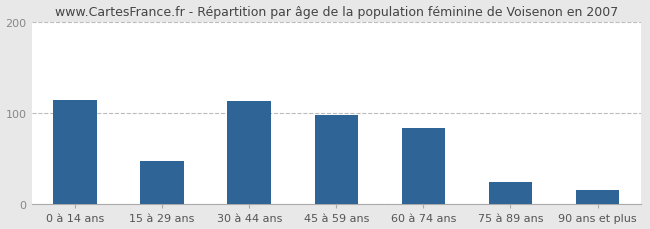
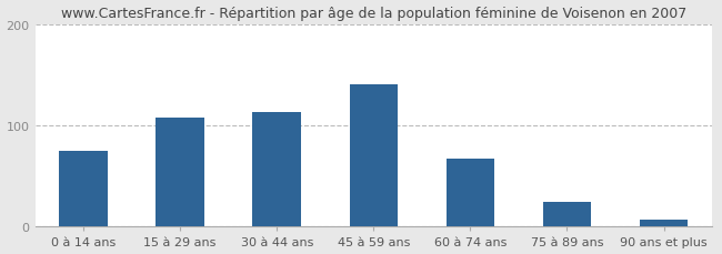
0 à 14 ans: 114 -> 75
15 à 29 ans: 48 -> 108
45 à 59 ans: 98 -> 140
60 à 74 ans: 84 -> 67
90 ans et plus: 16 -> 7
